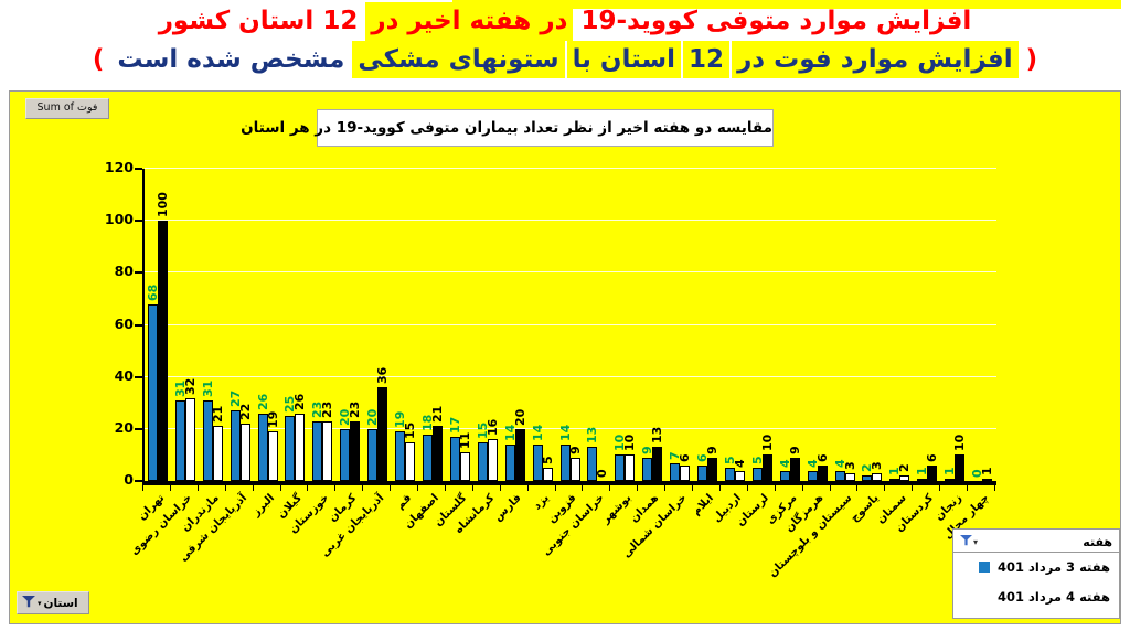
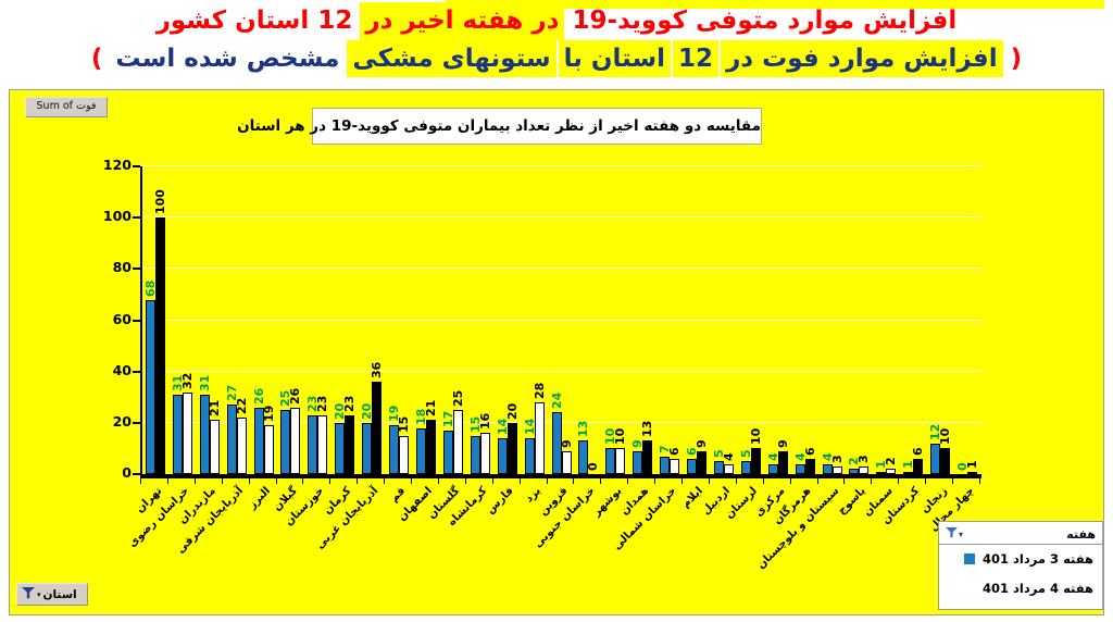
هفته 4 مرداد 401/گلستان: 11 -> 25
هفته 4 مرداد 401/یزد: 5 -> 28
هفته 3 مرداد 401/قزوین: 14 -> 24
هفته 3 مرداد 401/زنجان: 1 -> 12
